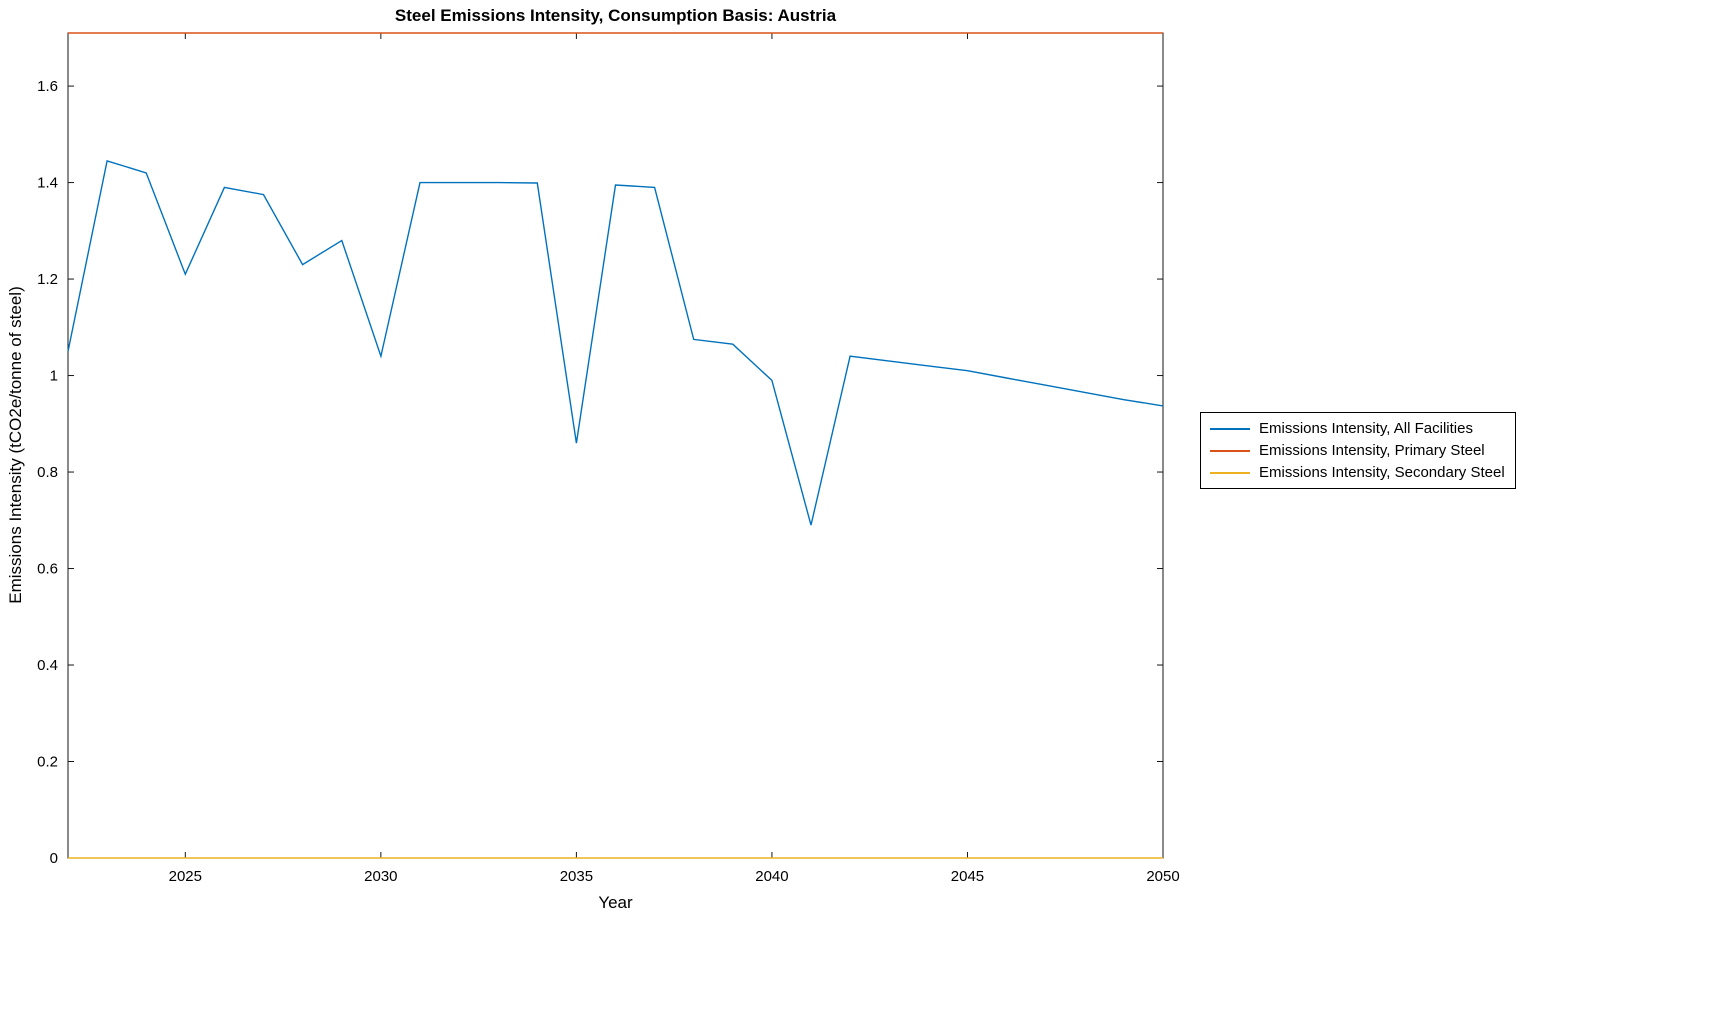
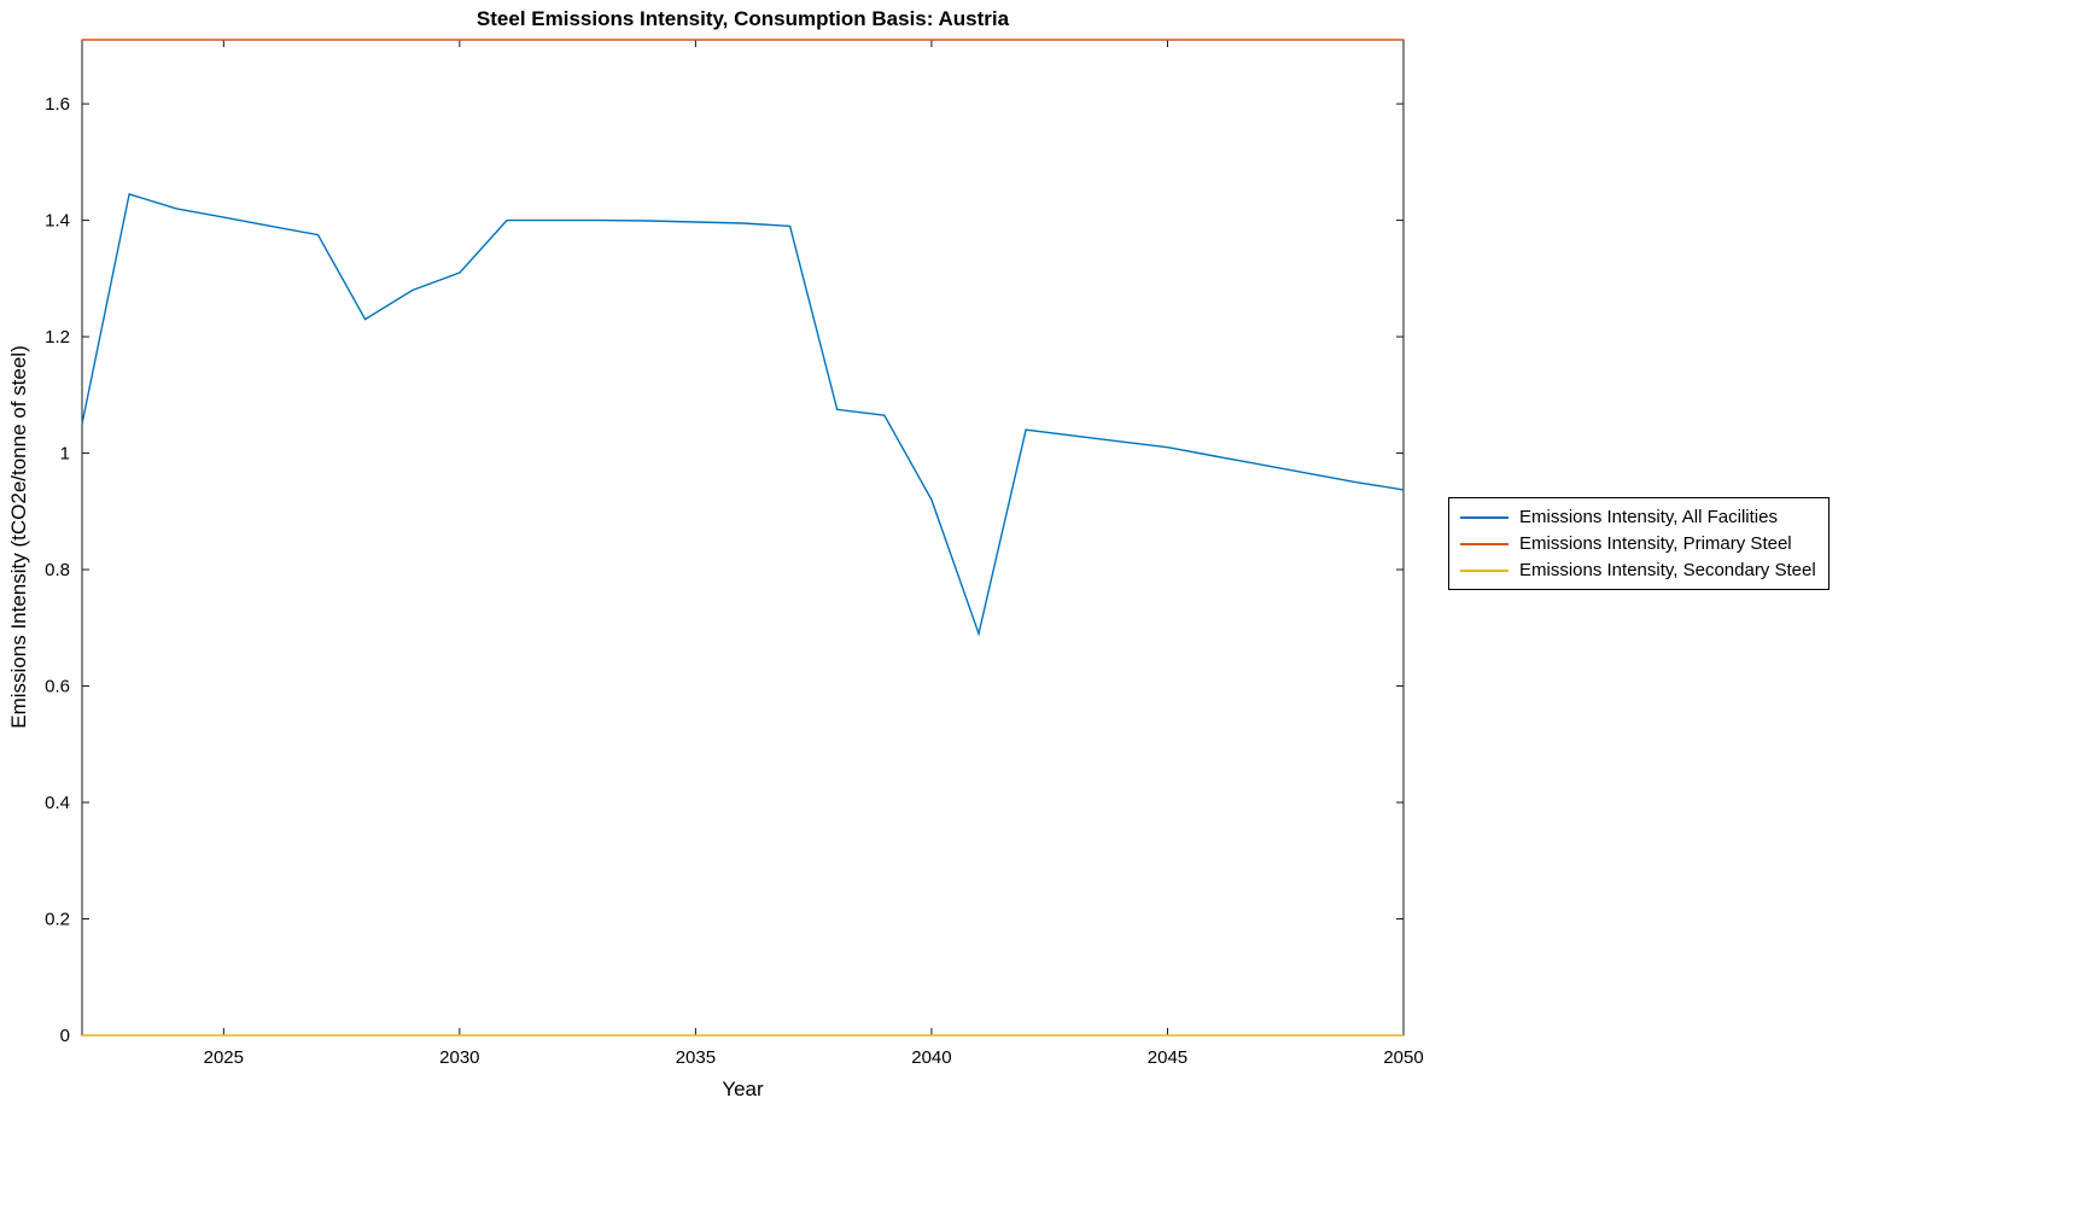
Emissions Intensity, All Facilities/2025: 1.21 -> 1.41
Emissions Intensity, All Facilities/2030: 1.04 -> 1.31
Emissions Intensity, All Facilities/2035: 0.86 -> 1.40
Emissions Intensity, All Facilities/2040: 0.99 -> 0.92
